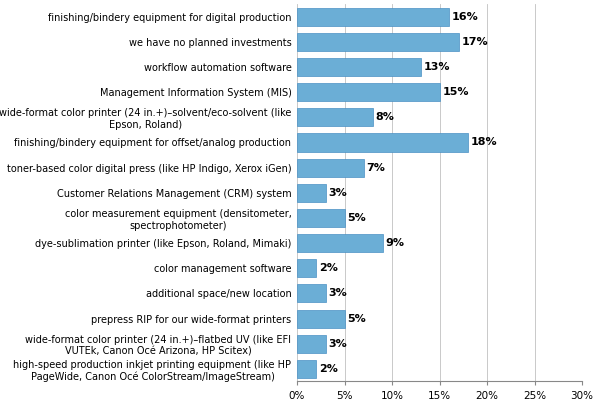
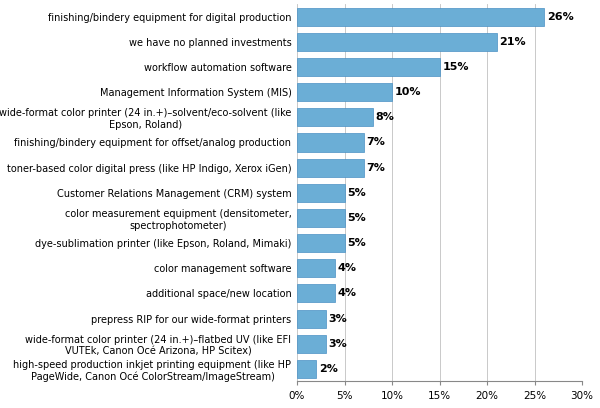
finishing/bindery equipment for digital production: 16% -> 26%
we have no planned investments: 17% -> 21%
workflow automation software: 13% -> 15%
Management Information System (MIS): 15% -> 10%
finishing/bindery equipment for offset/analog production: 18% -> 7%
Customer Relations Management (CRM) system: 3% -> 5%
dye-sublimation printer (like Epson, Roland, Mimaki): 9% -> 5%
color management software: 2% -> 4%
additional space/new location: 3% -> 4%
prepress RIP for our wide-format printers: 5% -> 3%
